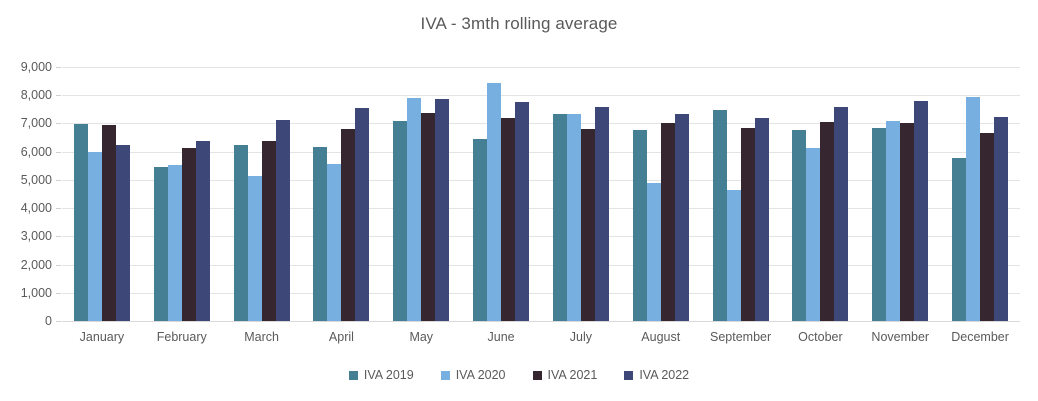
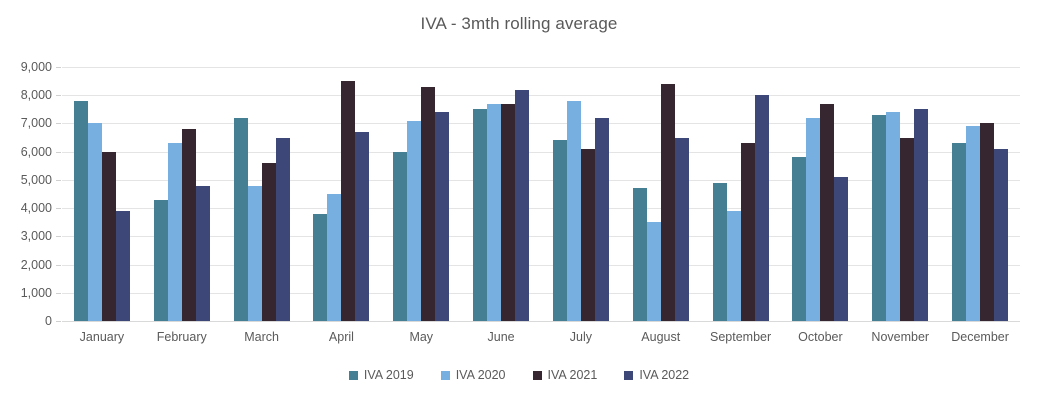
IVA 2019/January: 7000 -> 7800
IVA 2020/January: 6000 -> 7000
IVA 2021/January: 7000 -> 6000
IVA 2022/January: 6200 -> 3900
IVA 2019/February: 5400 -> 4300
IVA 2020/February: 5500 -> 6300
IVA 2021/February: 6100 -> 6800
IVA 2022/February: 6400 -> 4800
IVA 2019/March: 6200 -> 7200
IVA 2020/March: 5100 -> 4800
IVA 2021/March: 6400 -> 5600
IVA 2022/March: 7100 -> 6500
IVA 2019/April: 6200 -> 3800
IVA 2020/April: 5600 -> 4500
IVA 2021/April: 6800 -> 8500
IVA 2022/April: 7600 -> 6700
IVA 2019/May: 7100 -> 6000
IVA 2020/May: 7900 -> 7100
IVA 2021/May: 7400 -> 8300
IVA 2022/May: 7800 -> 7400
IVA 2019/June: 6400 -> 7500
IVA 2020/June: 8400 -> 7700
IVA 2021/June: 7200 -> 7700
IVA 2022/June: 7800 -> 8200
IVA 2019/July: 7300 -> 6400
IVA 2020/July: 7400 -> 7800
IVA 2021/July: 6800 -> 6100
IVA 2022/July: 7600 -> 7200
IVA 2019/August: 6800 -> 4700
IVA 2020/August: 4900 -> 3500
IVA 2021/August: 7000 -> 8400
IVA 2022/August: 7300 -> 6500
IVA 2019/September: 7500 -> 4900
IVA 2020/September: 4600 -> 3900
IVA 2021/September: 6800 -> 6300
IVA 2022/September: 7200 -> 8000
IVA 2019/October: 6800 -> 5800
IVA 2020/October: 6100 -> 7200
IVA 2021/October: 7000 -> 7700
IVA 2022/October: 7600 -> 5100
IVA 2019/November: 6800 -> 7300
IVA 2020/November: 7100 -> 7400
IVA 2021/November: 7000 -> 6500
IVA 2022/November: 7800 -> 7500
IVA 2019/December: 5800 -> 6300
IVA 2020/December: 7900 -> 6900
IVA 2021/December: 6700 -> 7000
IVA 2022/December: 7200 -> 6100
